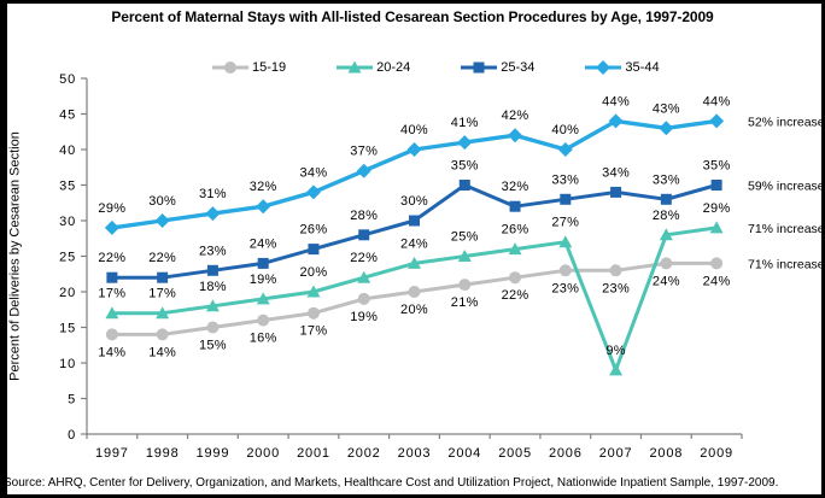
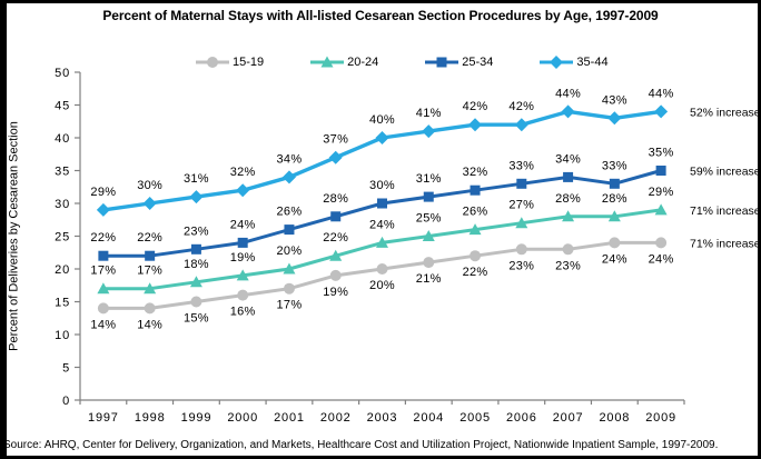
25-34/2004: 35% -> 31%
35-44/2006: 40% -> 42%
20-24/2007: 9% -> 28%
